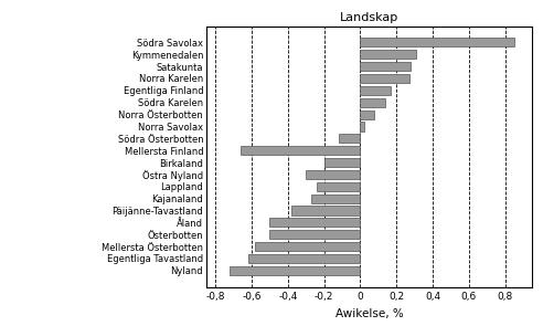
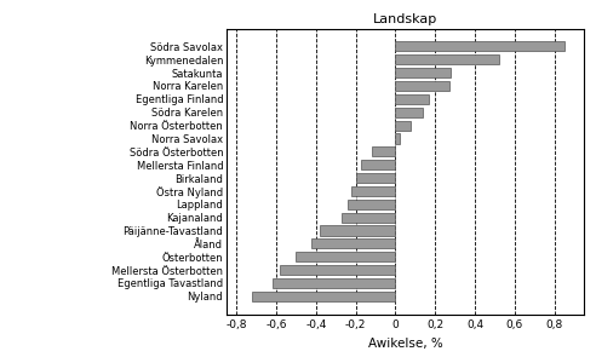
Kymmenedalen: 0,31 -> 0,52
Mellersta Finland: -0,66 -> -0,17
Östra Nyland: -0,30 -> -0,22
Åland: -0,50 -> -0,42
